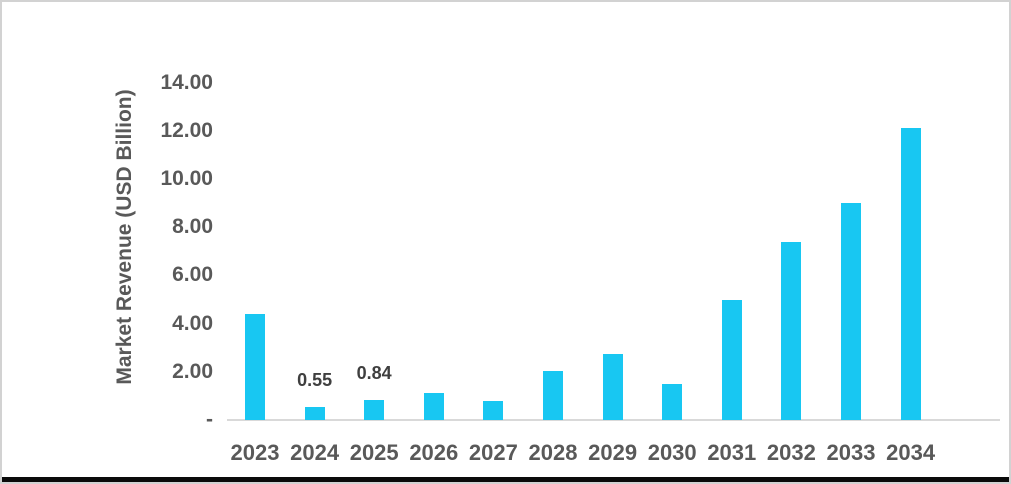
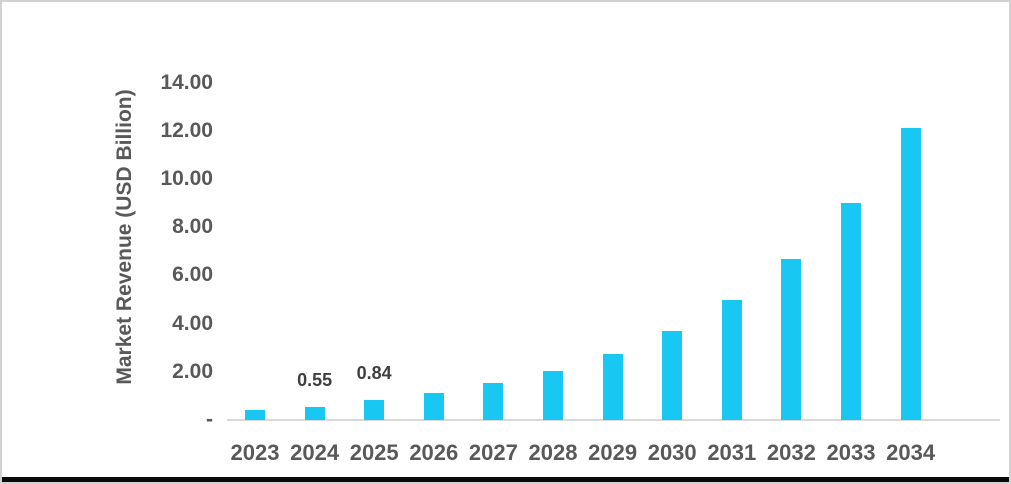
2023: 4.4 -> 0.4
2027: 0.8 -> 1.5
2030: 1.5 -> 3.7
2032: 7.4 -> 6.7
